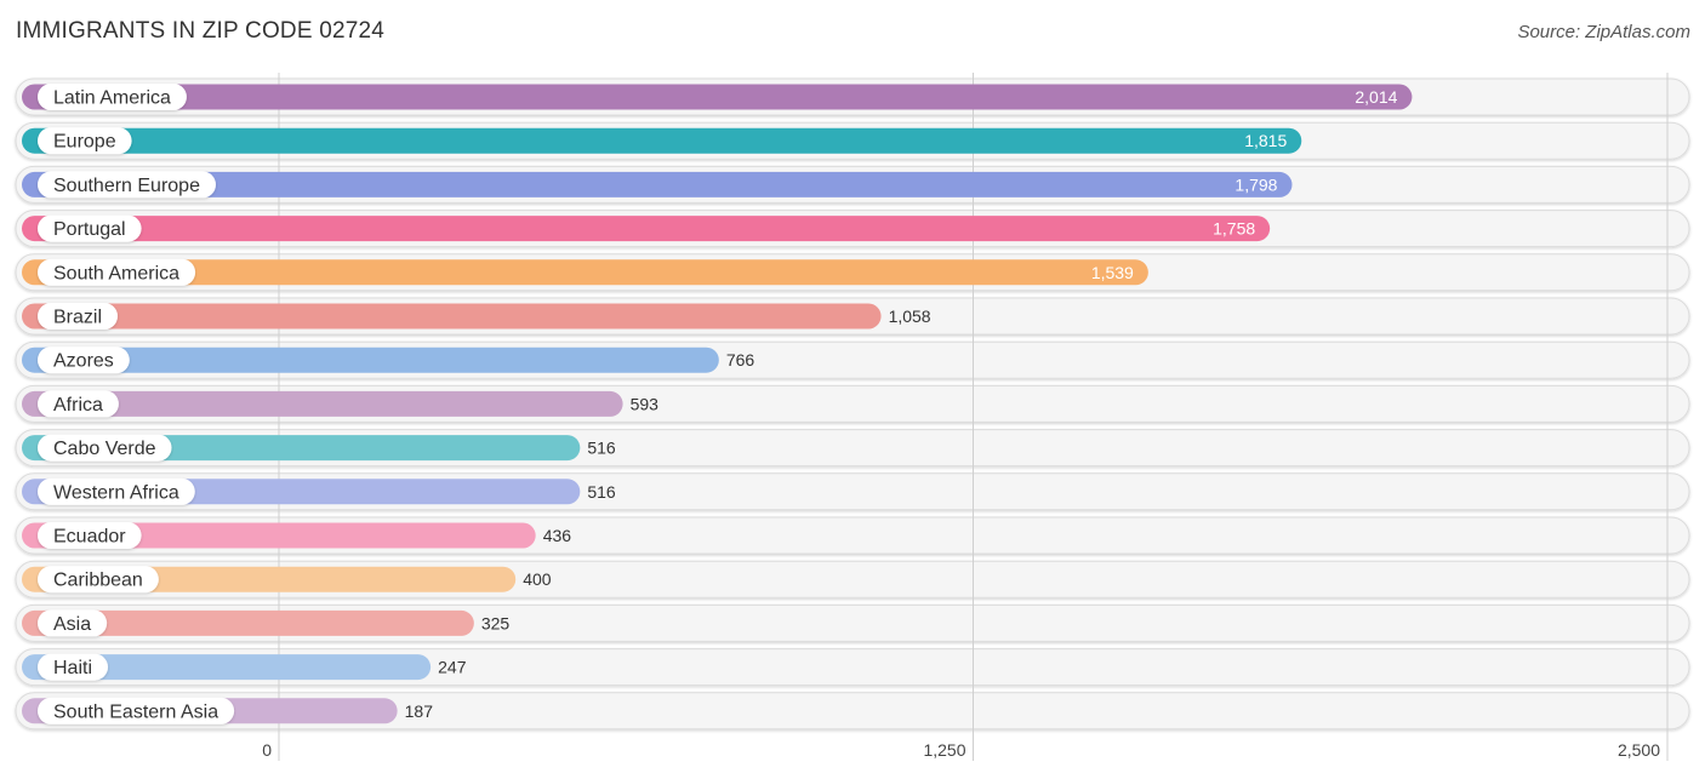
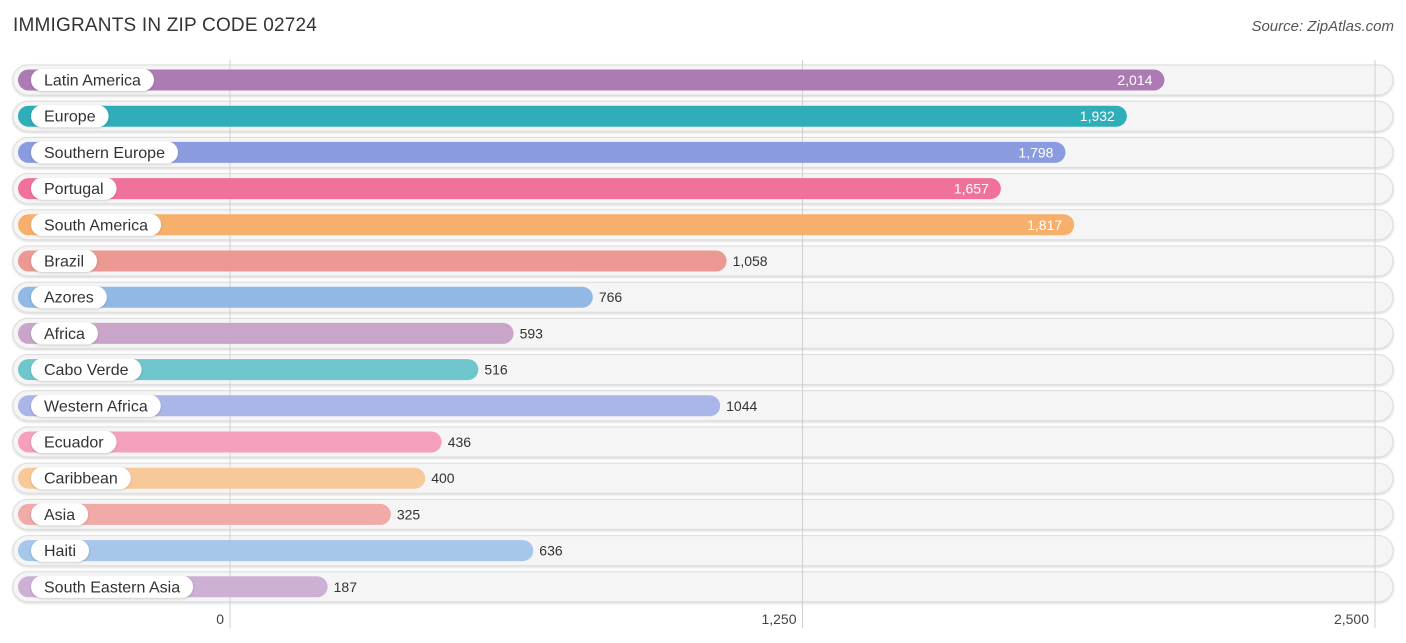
Europe: 1,815 -> 1,932
Portugal: 1,758 -> 1,657
South America: 1,539 -> 1,817
Western Africa: 516 -> 1044
Haiti: 247 -> 636
